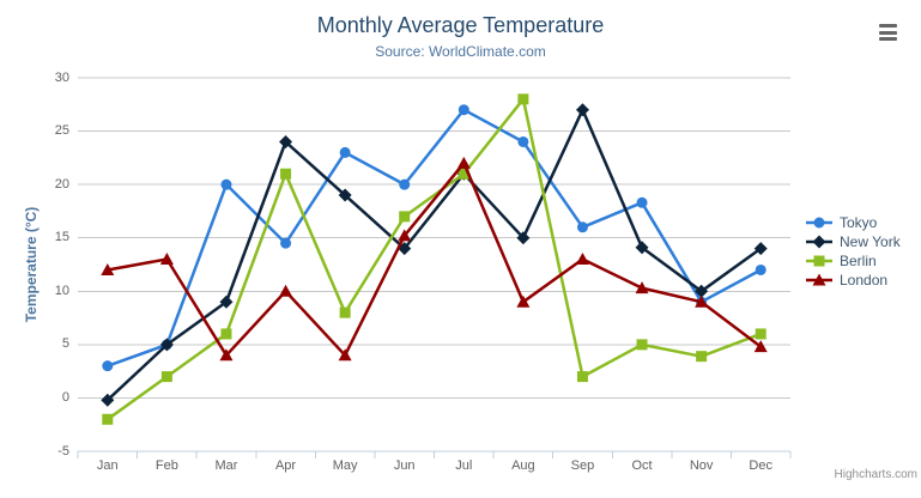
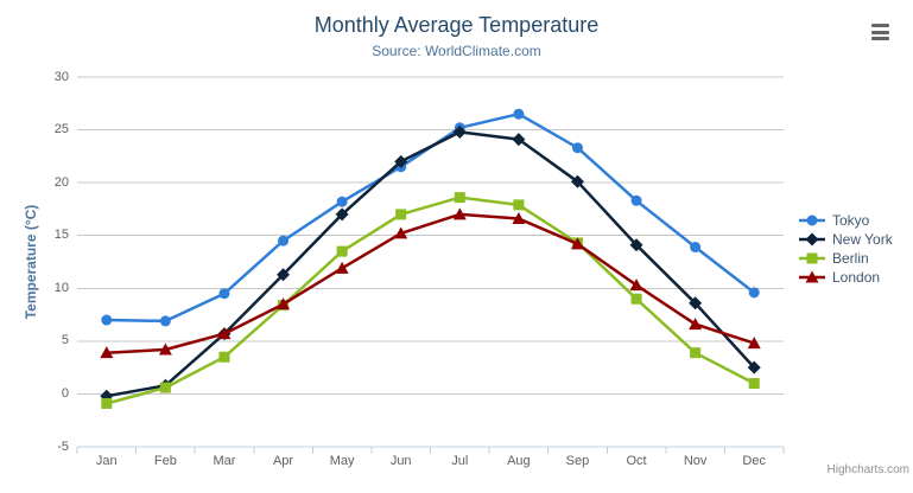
Tokyo/Jan: 3 -> 7
Berlin/Jan: -2 -> -1
London/Jan: 12 -> 4
Tokyo/Feb: 5 -> 7
New York/Feb: 5 -> 1
Berlin/Feb: 2 -> 1
London/Feb: 13 -> 4
Tokyo/Mar: 20 -> 10
New York/Mar: 9 -> 6
Berlin/Mar: 6 -> 4
London/Mar: 4 -> 6
New York/Apr: 24 -> 11
Berlin/Apr: 21 -> 8
London/Apr: 10 -> 8
Tokyo/May: 23 -> 18
New York/May: 19 -> 17
Berlin/May: 8 -> 14
London/May: 4 -> 12
Tokyo/Jun: 20 -> 22
New York/Jun: 14 -> 22
Tokyo/Jul: 27 -> 25
New York/Jul: 21 -> 25
Berlin/Jul: 21 -> 19
London/Jul: 22 -> 17
Tokyo/Aug: 24 -> 26
New York/Aug: 15 -> 24
Berlin/Aug: 28 -> 18
London/Aug: 9 -> 17
Tokyo/Sep: 16 -> 23
New York/Sep: 27 -> 20
Berlin/Sep: 2 -> 14
London/Sep: 13 -> 14
Berlin/Oct: 5 -> 9
Tokyo/Nov: 9 -> 14
New York/Nov: 10 -> 9
London/Nov: 9 -> 7
Tokyo/Dec: 12 -> 10
New York/Dec: 14 -> 2
Berlin/Dec: 6 -> 1
